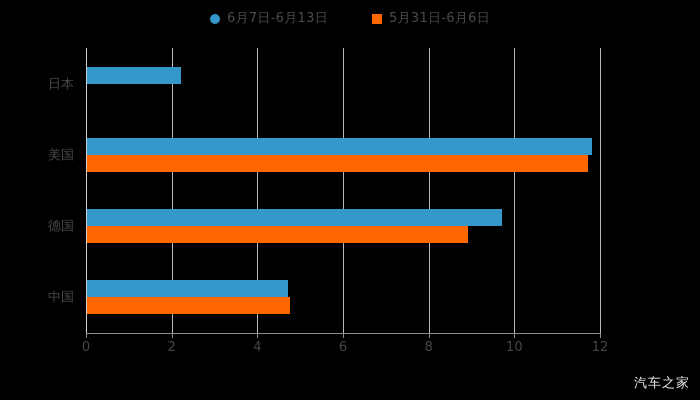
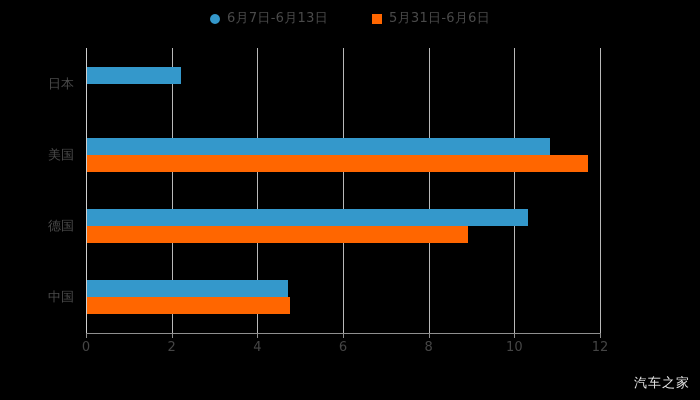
6月7日-6月13日/美国: 11.8 -> 10.8
6月7日-6月13日/德国: 9.7 -> 10.3
